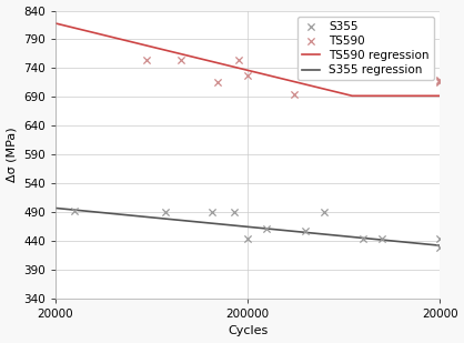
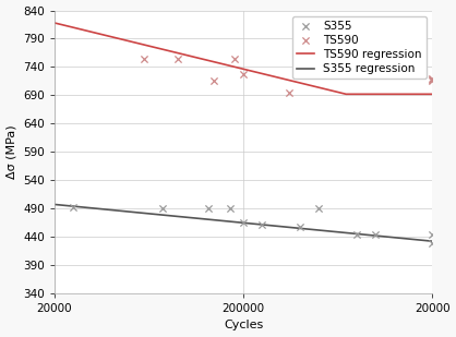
S355/200000: 444 -> 465
